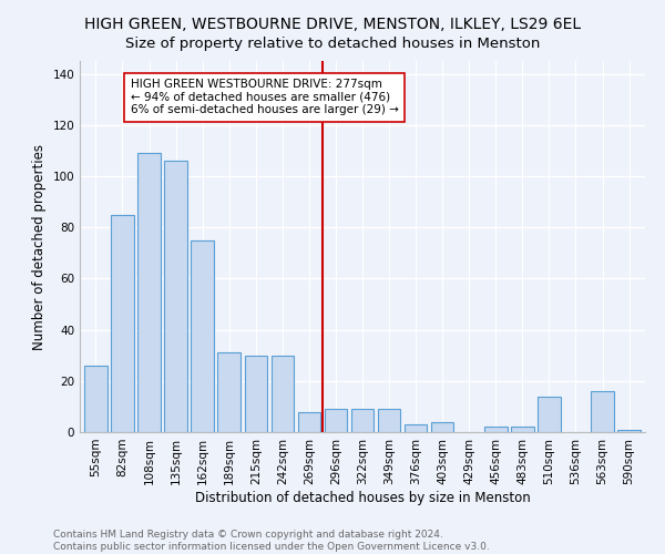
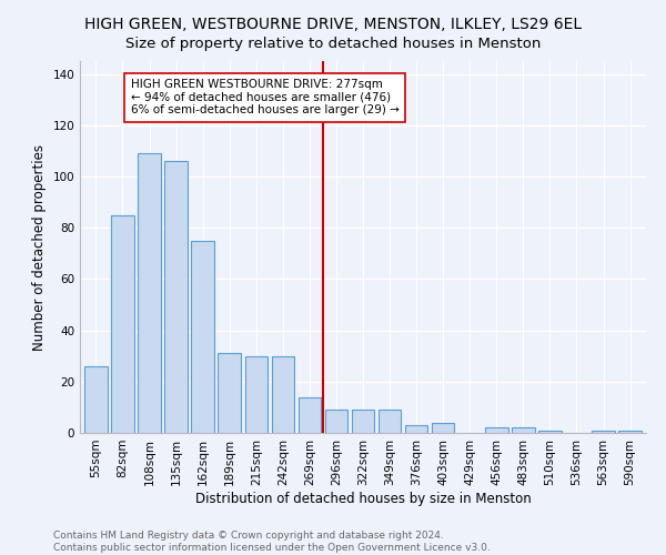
269sqm: 8 -> 14
510sqm: 14 -> 1
563sqm: 16 -> 1
